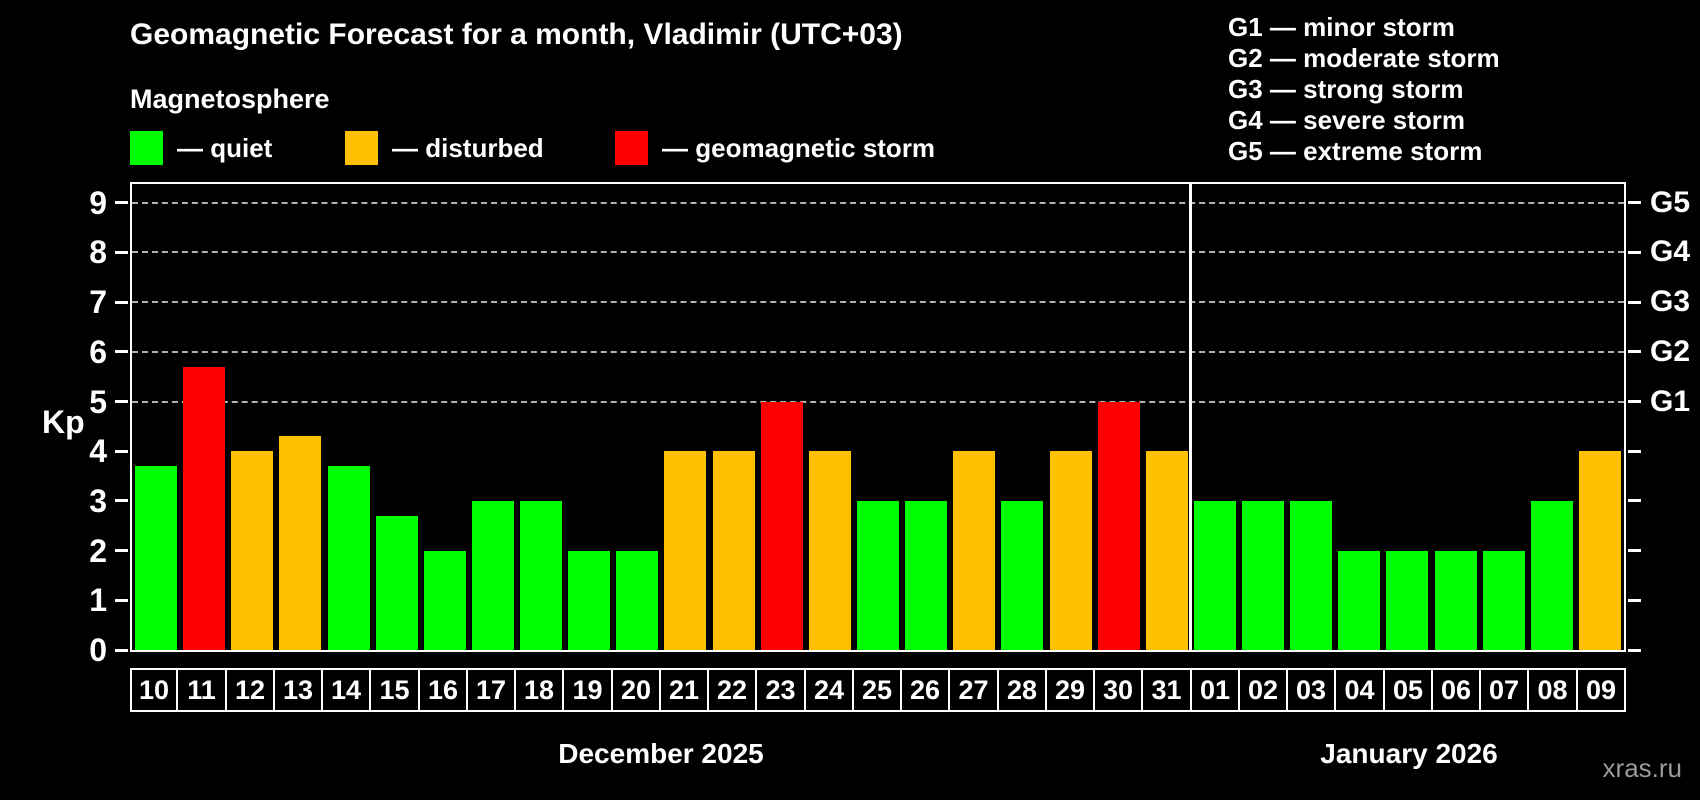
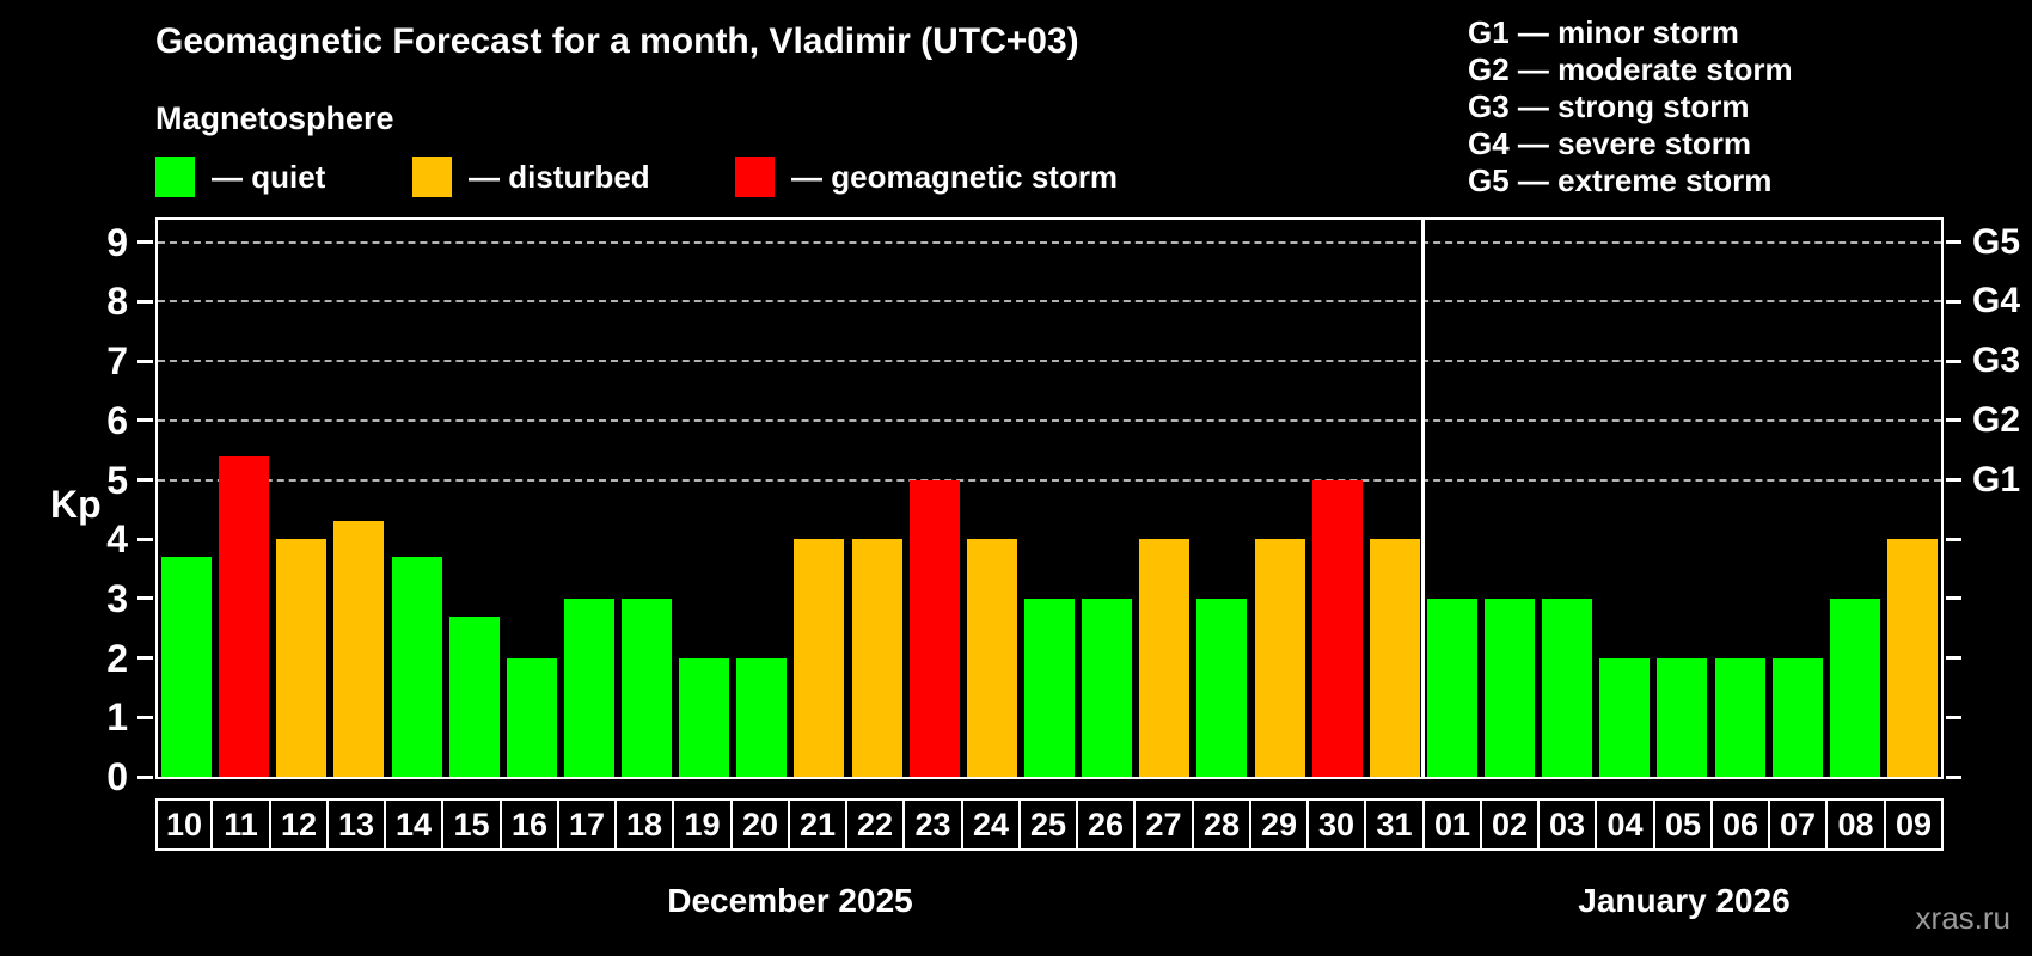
11: 5.7 -> 5.4
